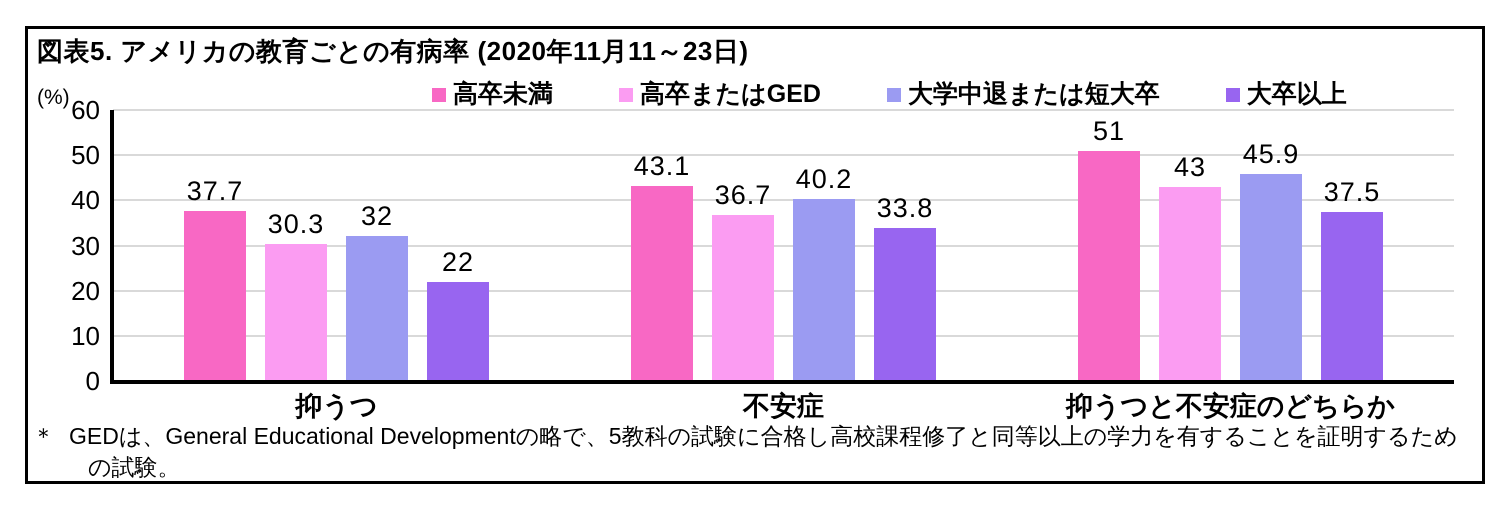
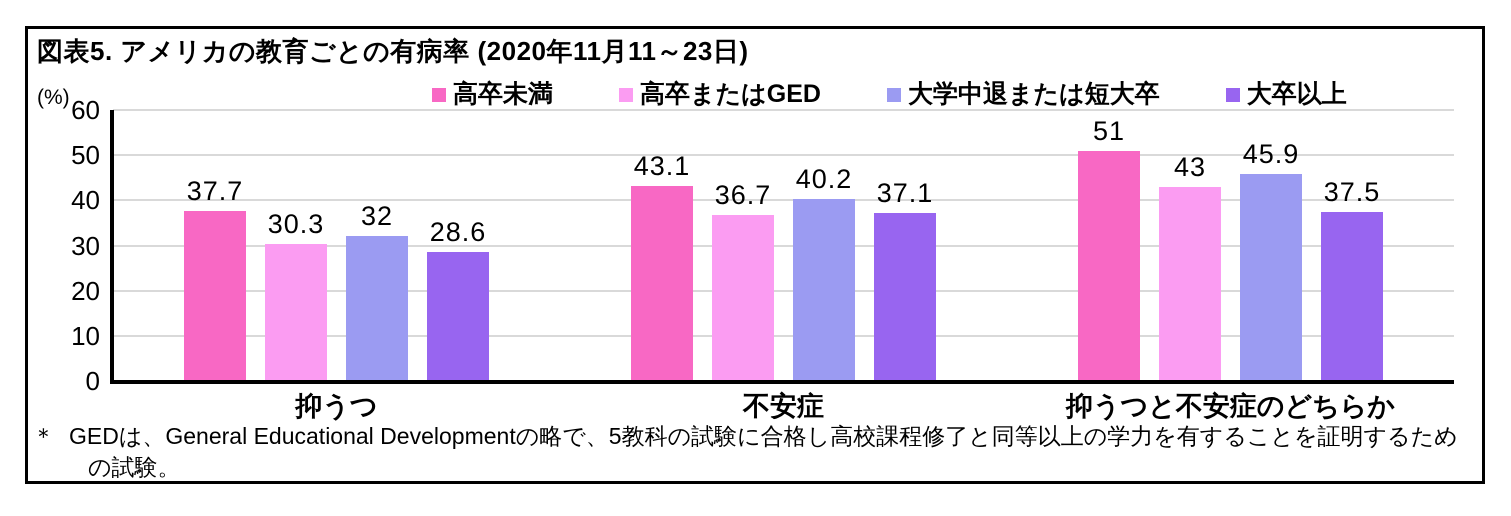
大卒以上/抑うつ: 22 -> 28.6
大卒以上/不安症: 33.8 -> 37.1
